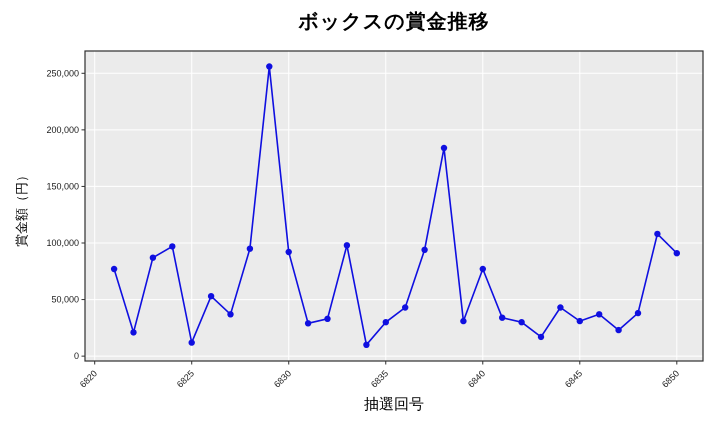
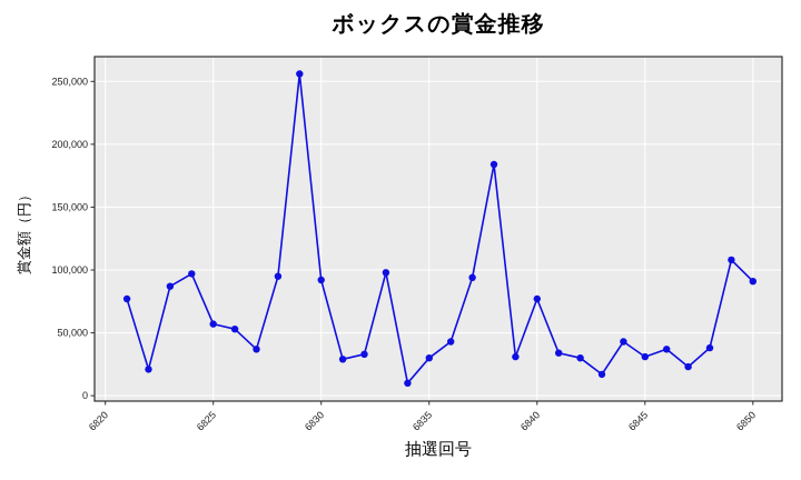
6825: 12000 -> 57000
